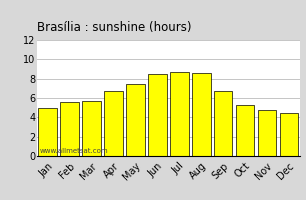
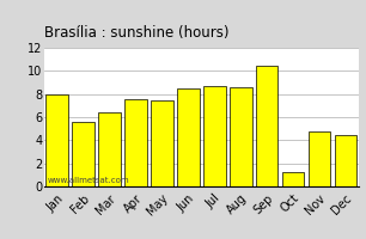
Jan: 5.0 -> 8.0
Mar: 5.7 -> 6.4
Apr: 6.7 -> 7.6
Sep: 6.7 -> 10.4
Oct: 5.3 -> 1.2
